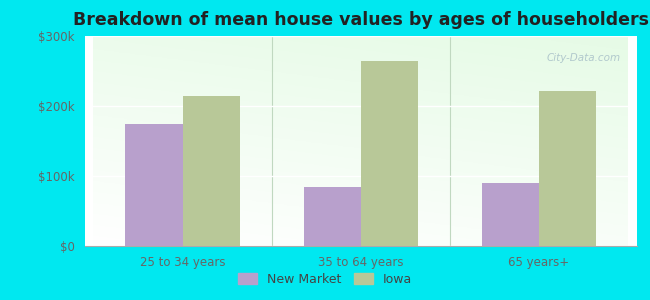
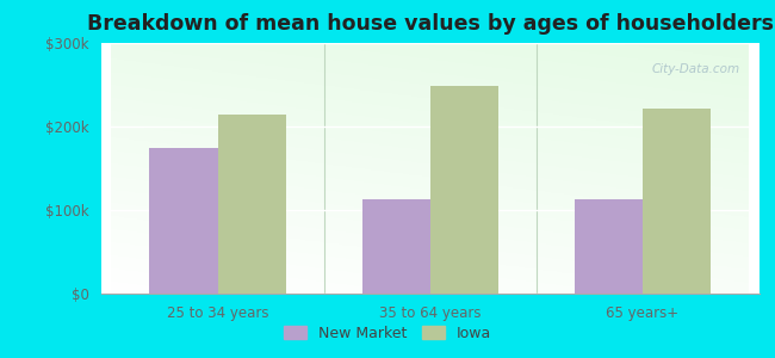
New Market/35 to 64 years: $84k -> $113k
Iowa/35 to 64 years: $264k -> $248k
New Market/65 years+: $90k -> $113k
